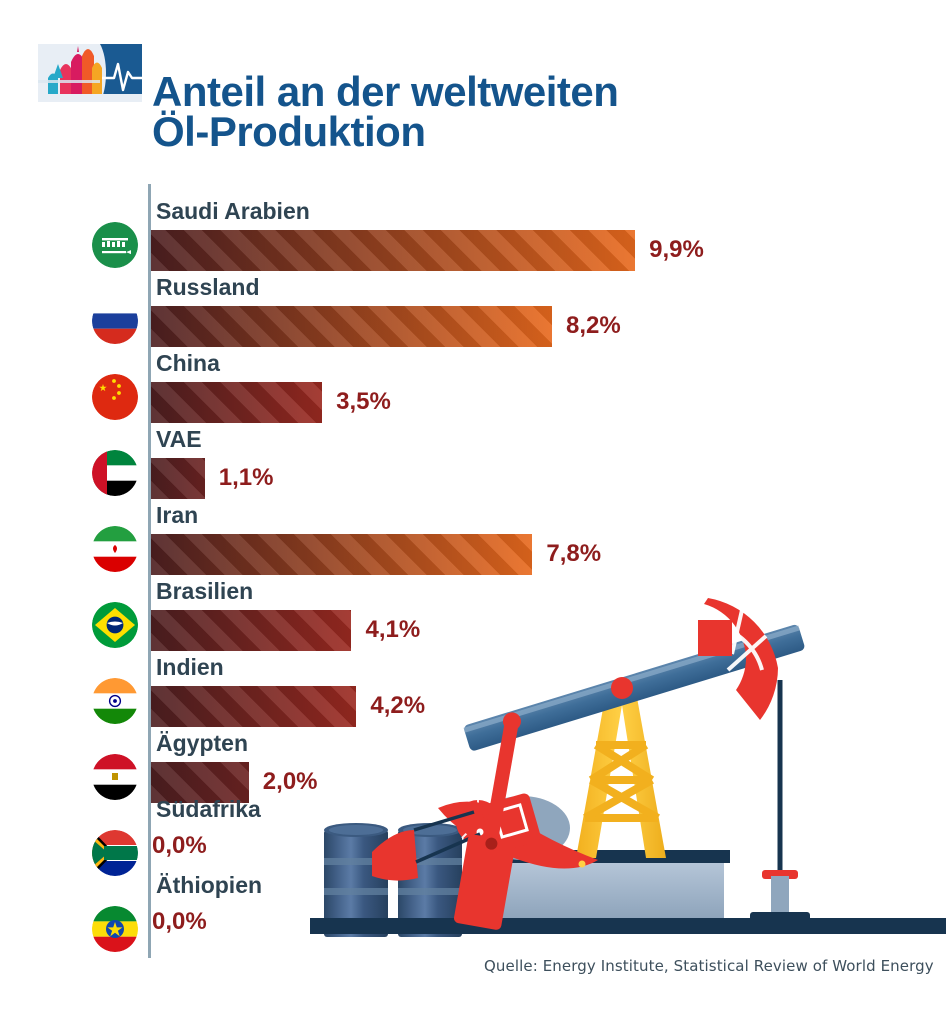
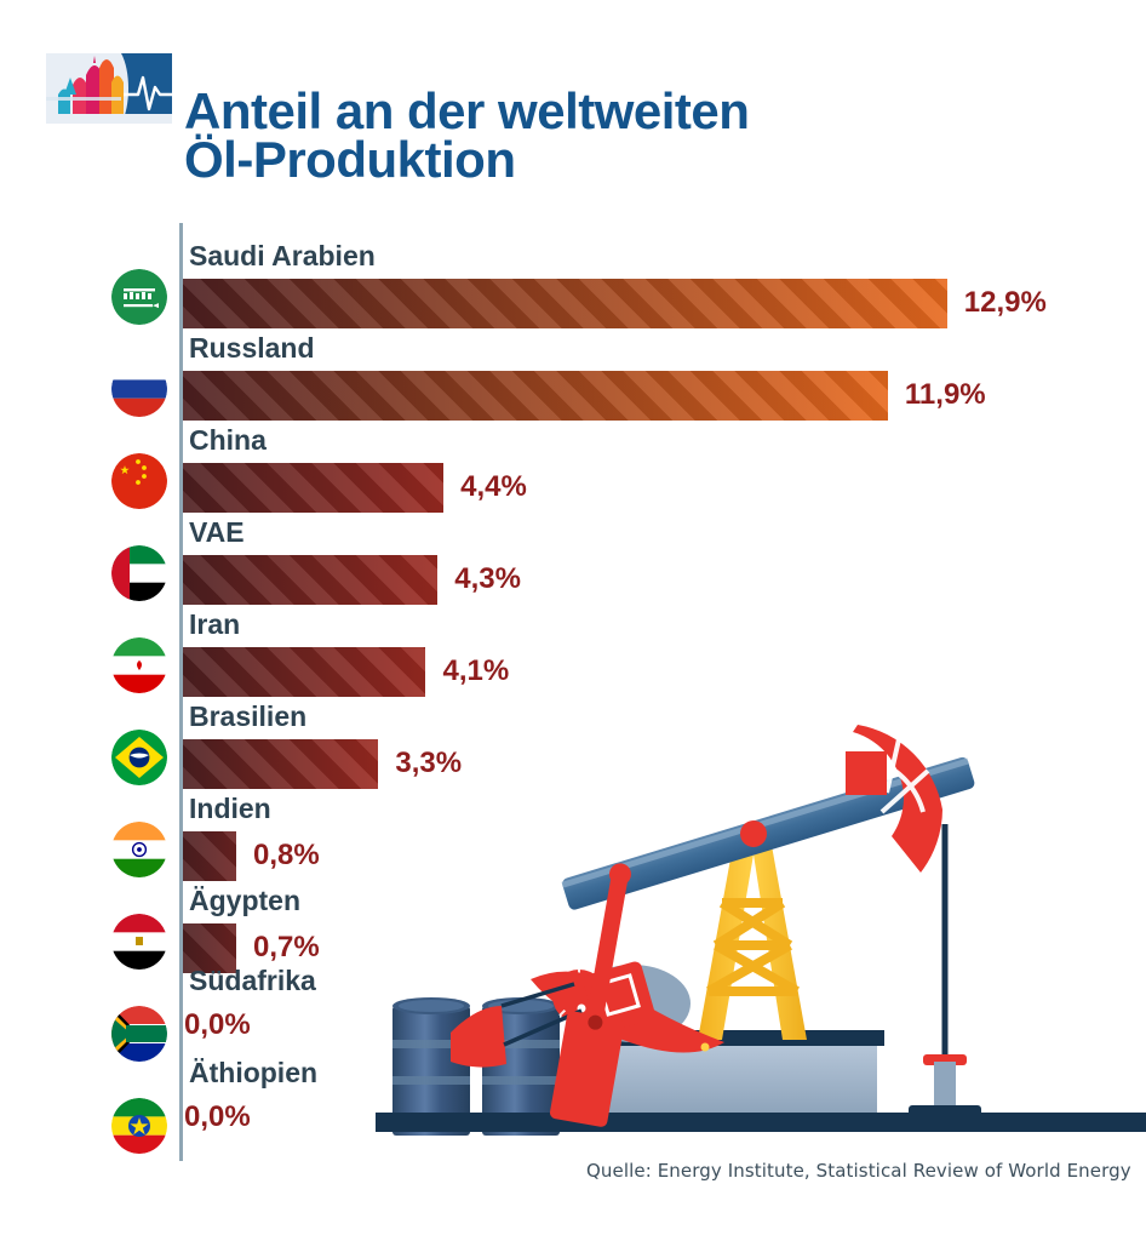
Saudi Arabien: 9,9% -> 12,9%
Russland: 8,2% -> 11,9%
China: 3,5% -> 4,4%
VAE: 1,1% -> 4,3%
Iran: 7,8% -> 4,1%
Brasilien: 4,1% -> 3,3%
Indien: 4,2% -> 0,8%
Ägypten: 2,0% -> 0,7%
